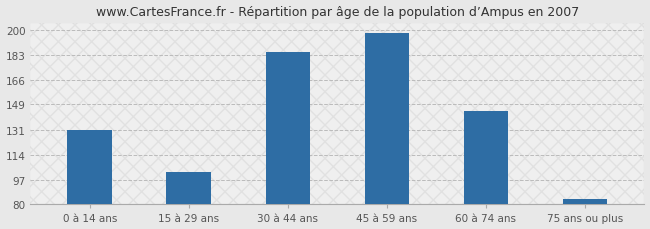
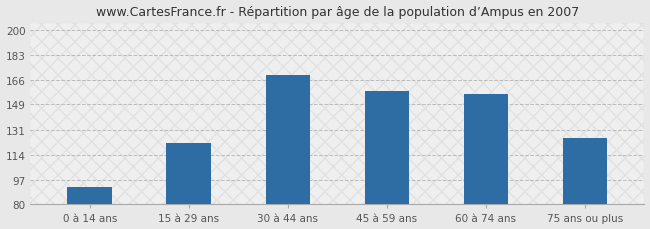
0 à 14 ans: 131 -> 92
15 à 29 ans: 102 -> 122
30 à 44 ans: 185 -> 169
45 à 59 ans: 198 -> 158
60 à 74 ans: 144 -> 156
75 ans ou plus: 84 -> 126
